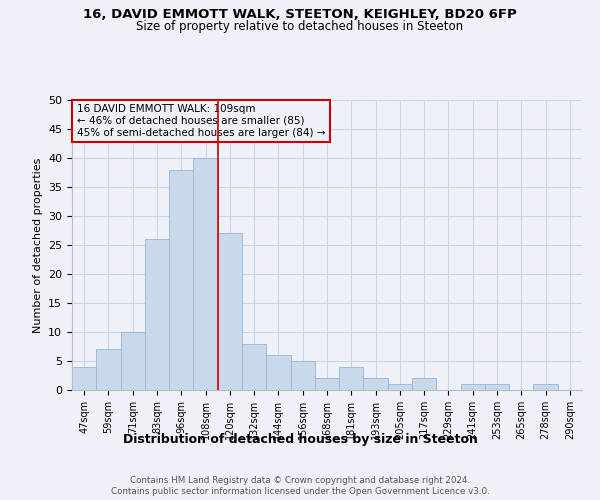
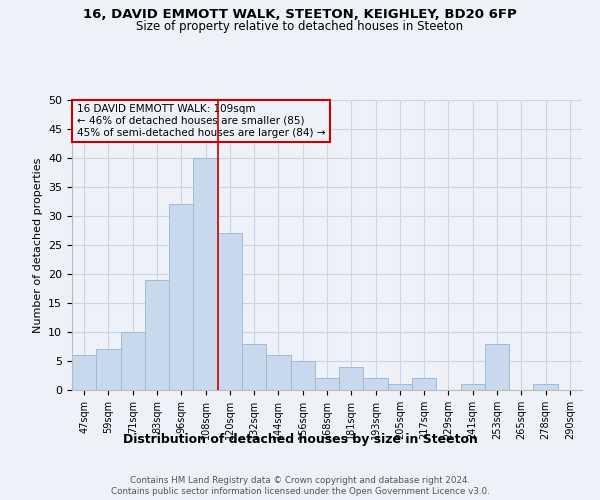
47sqm: 4 -> 6
83sqm: 26 -> 19
96sqm: 38 -> 32
253sqm: 1 -> 8
